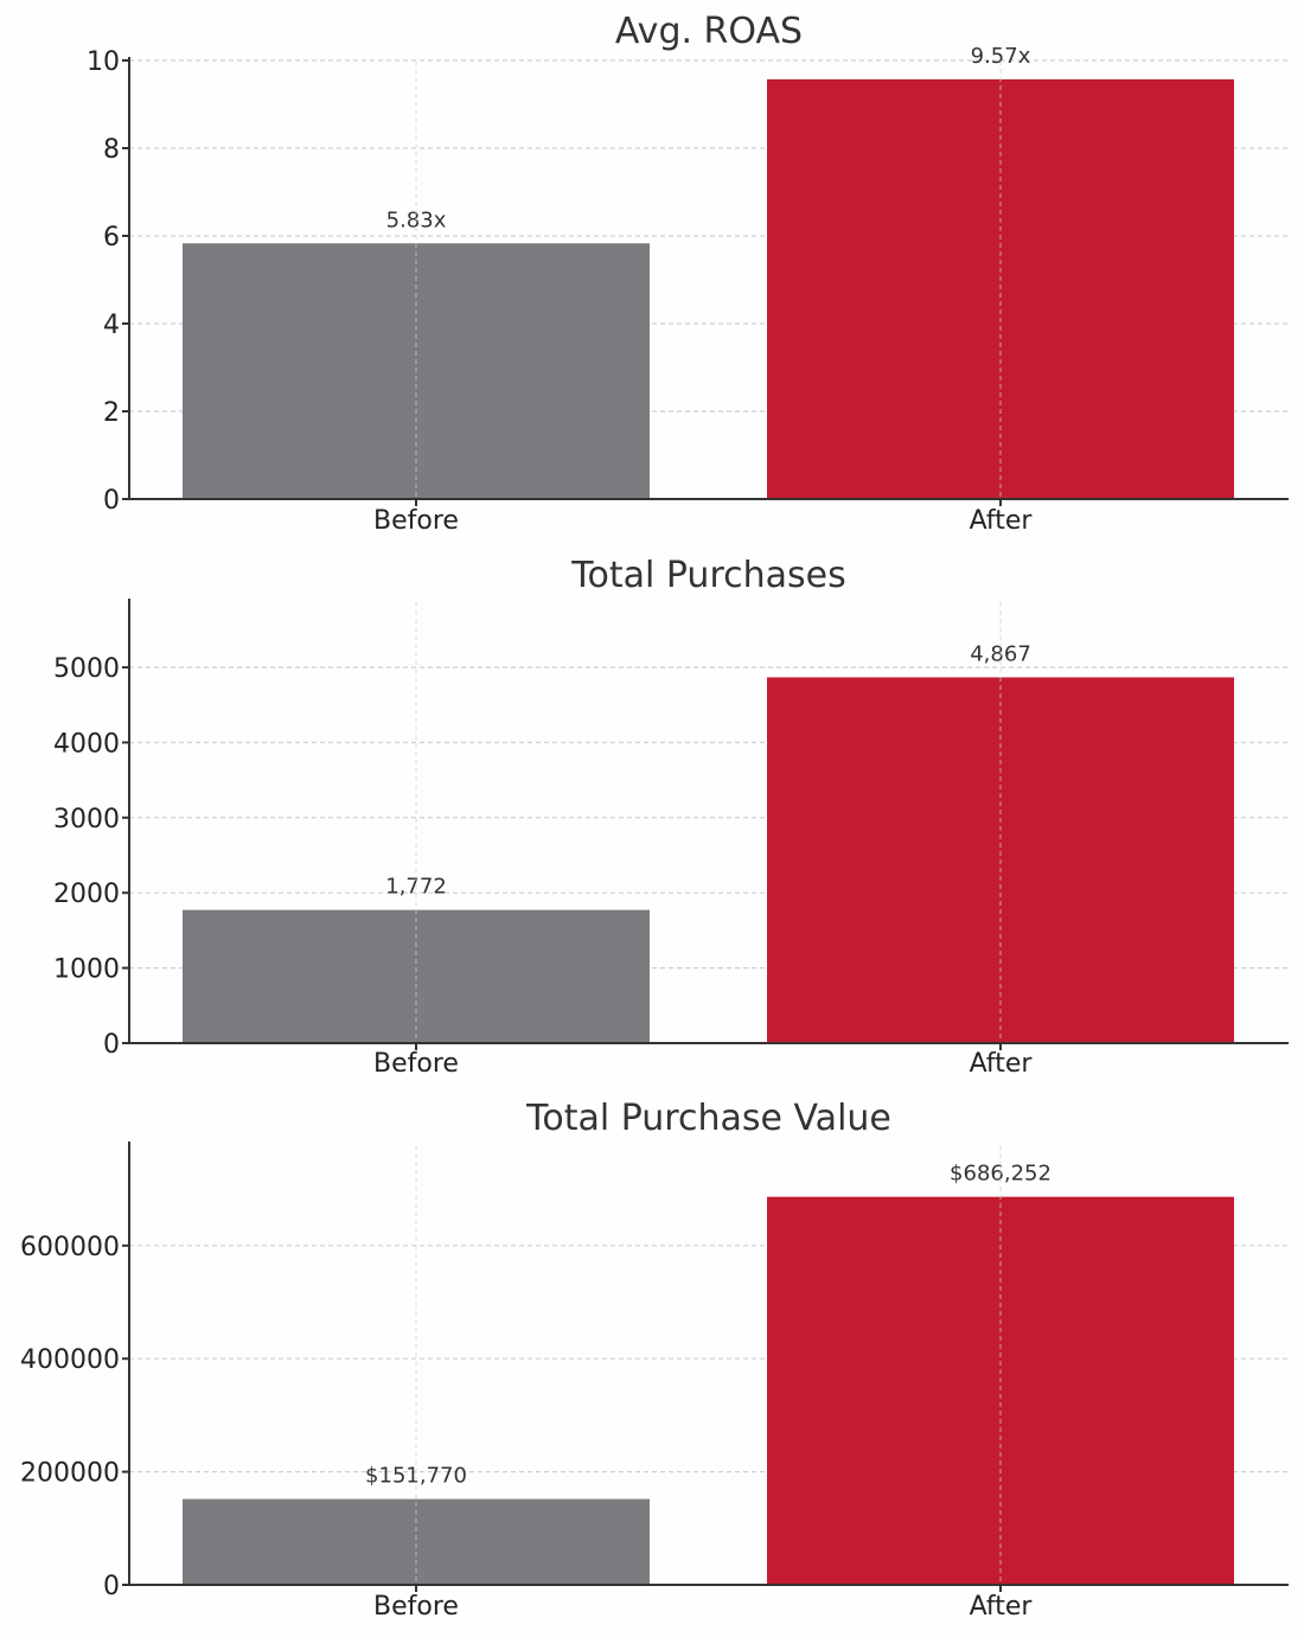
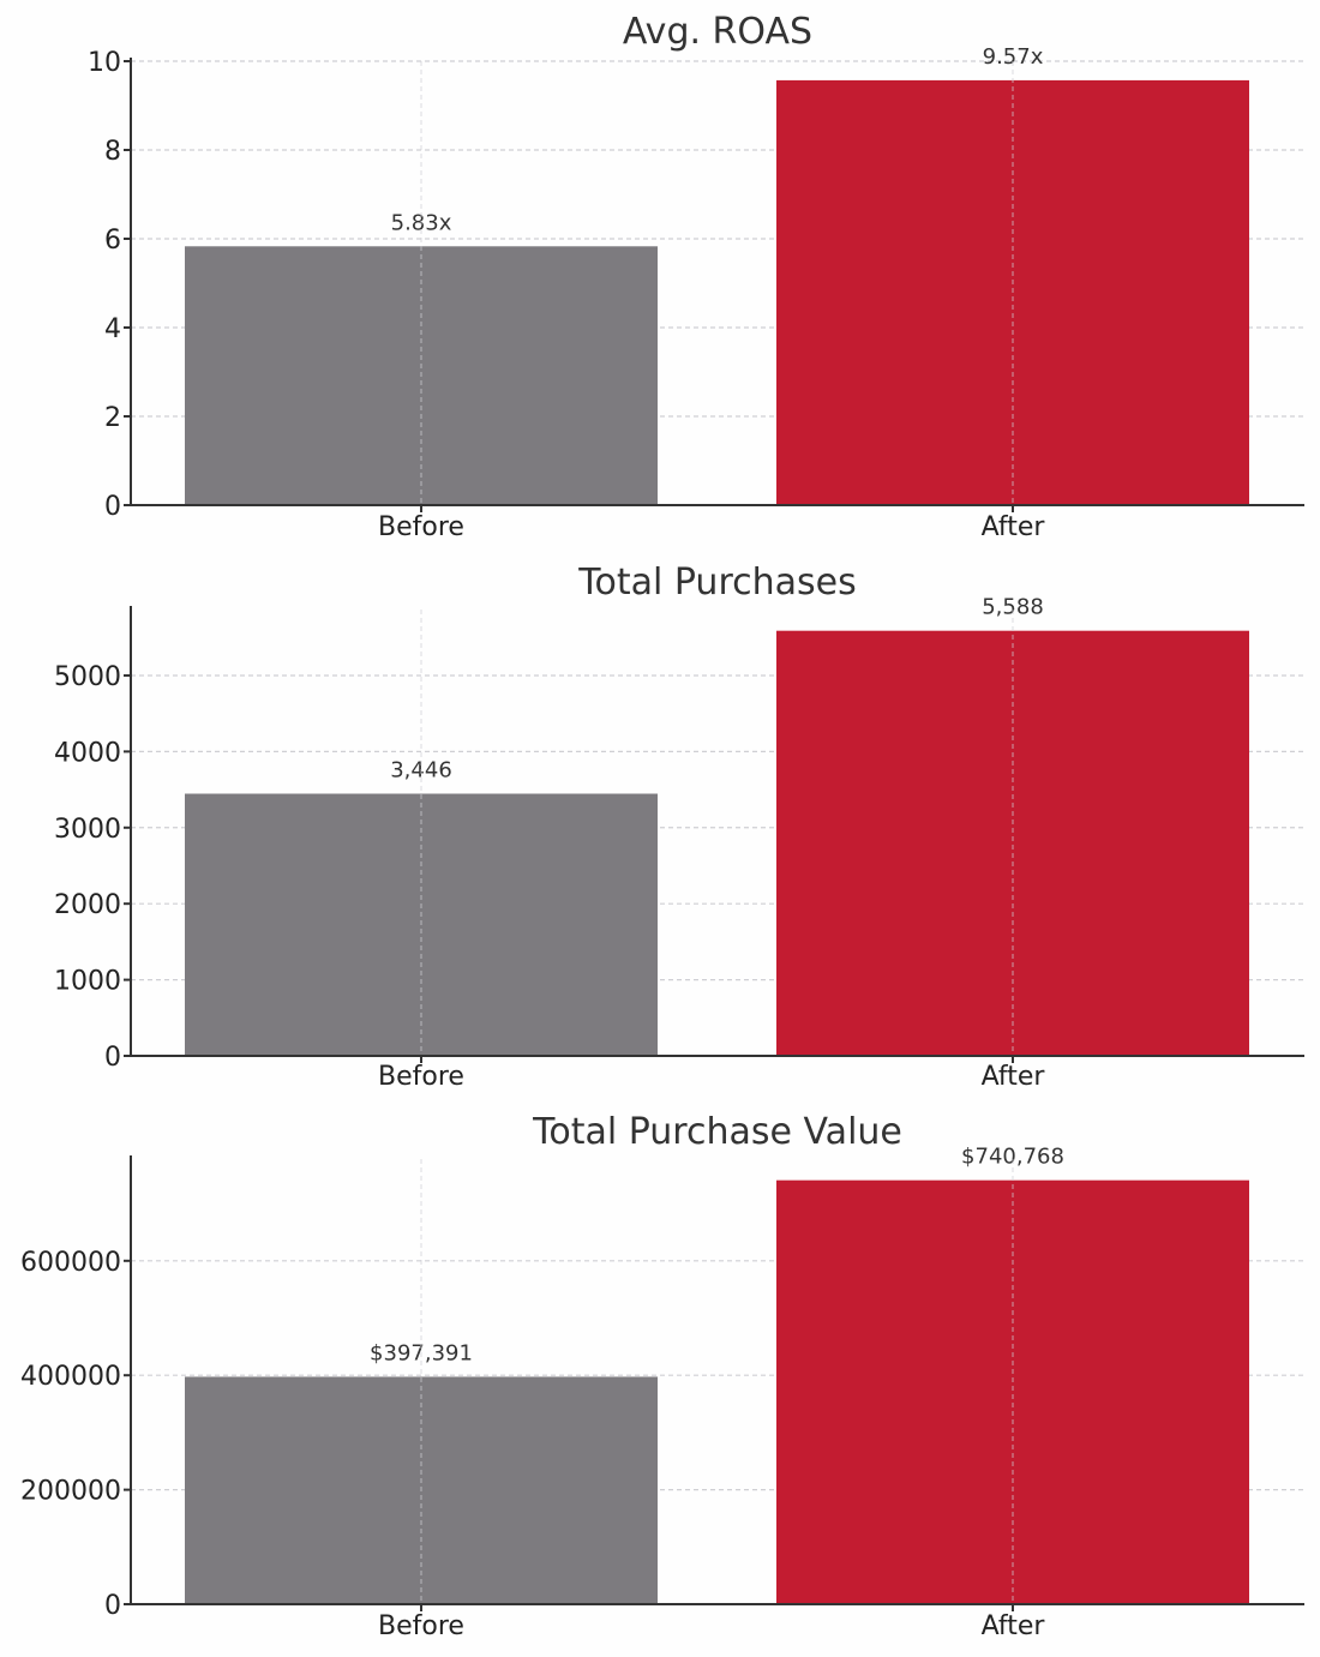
Total Purchases/Before: 1,772 -> 3,446
Total Purchases/After: 4,867 -> 5,588
Total Purchase Value/Before: $151,770 -> $397,391
Total Purchase Value/After: $686,252 -> $740,768
